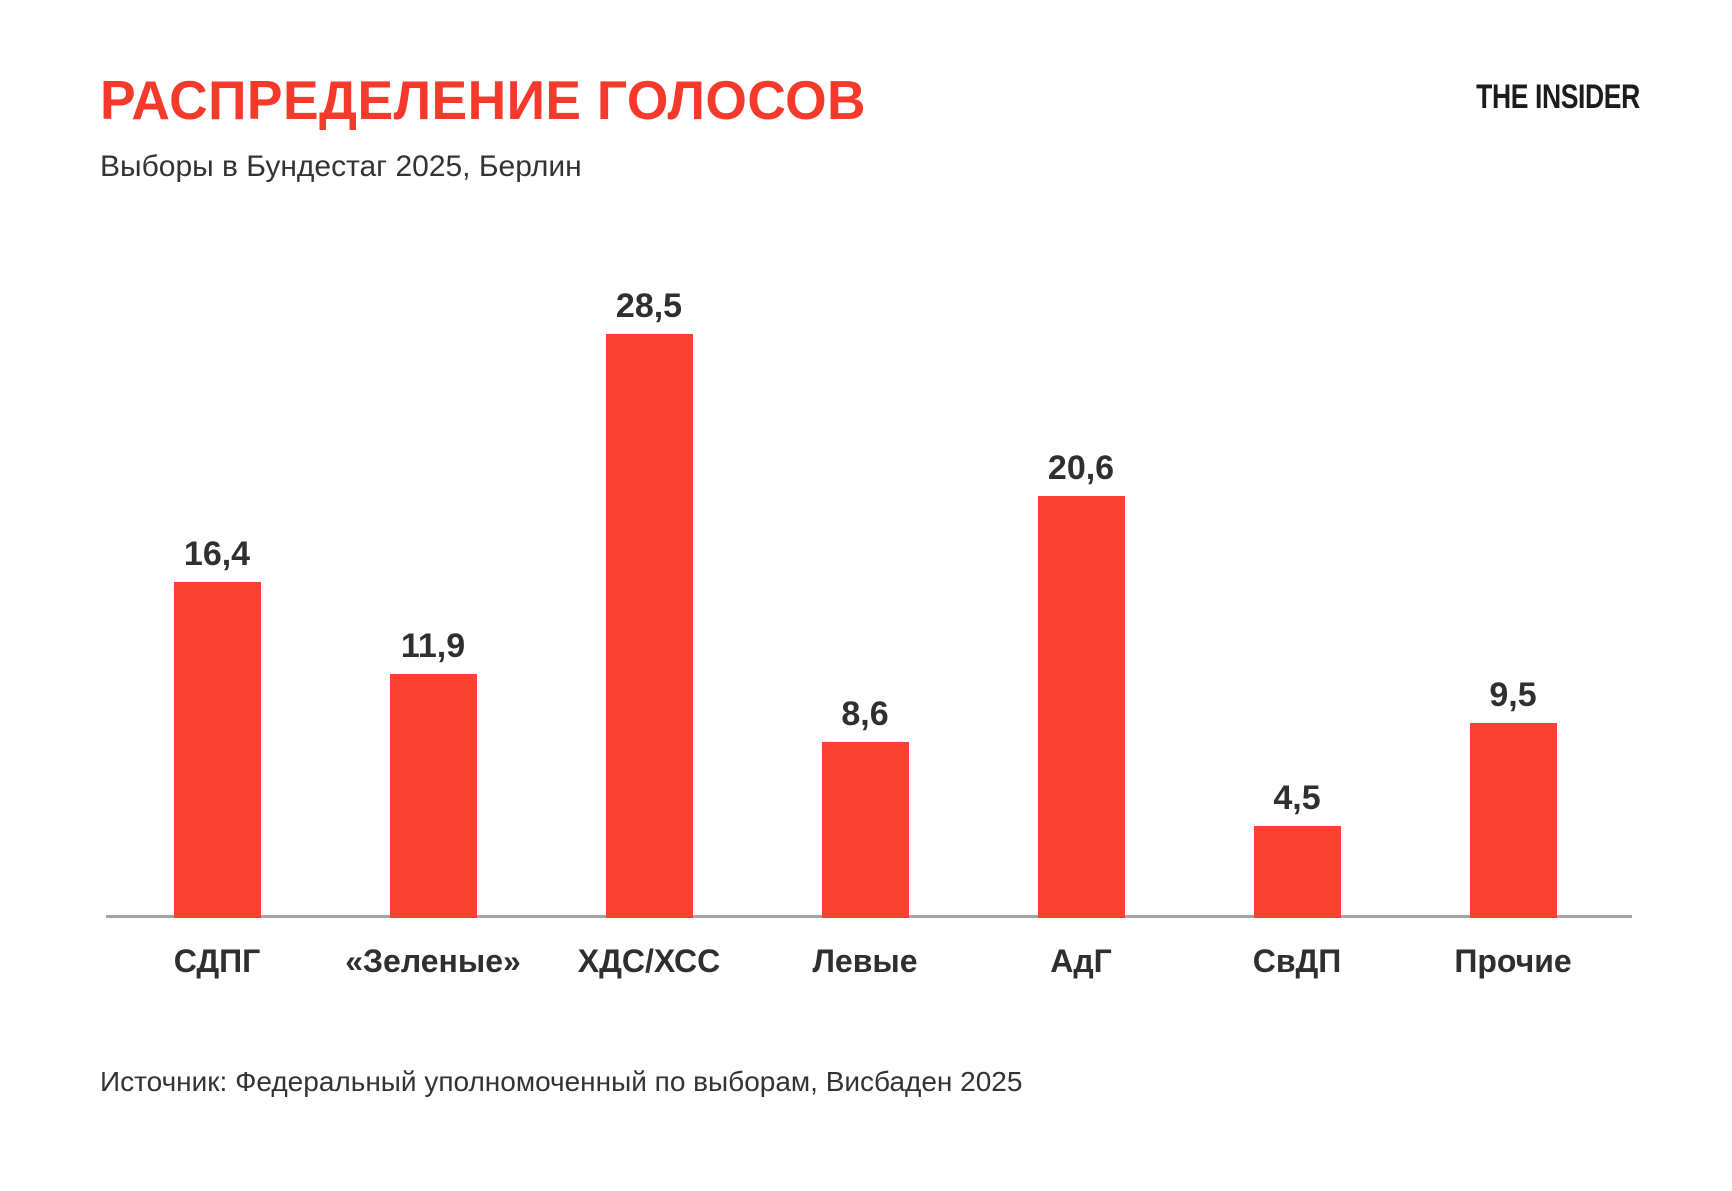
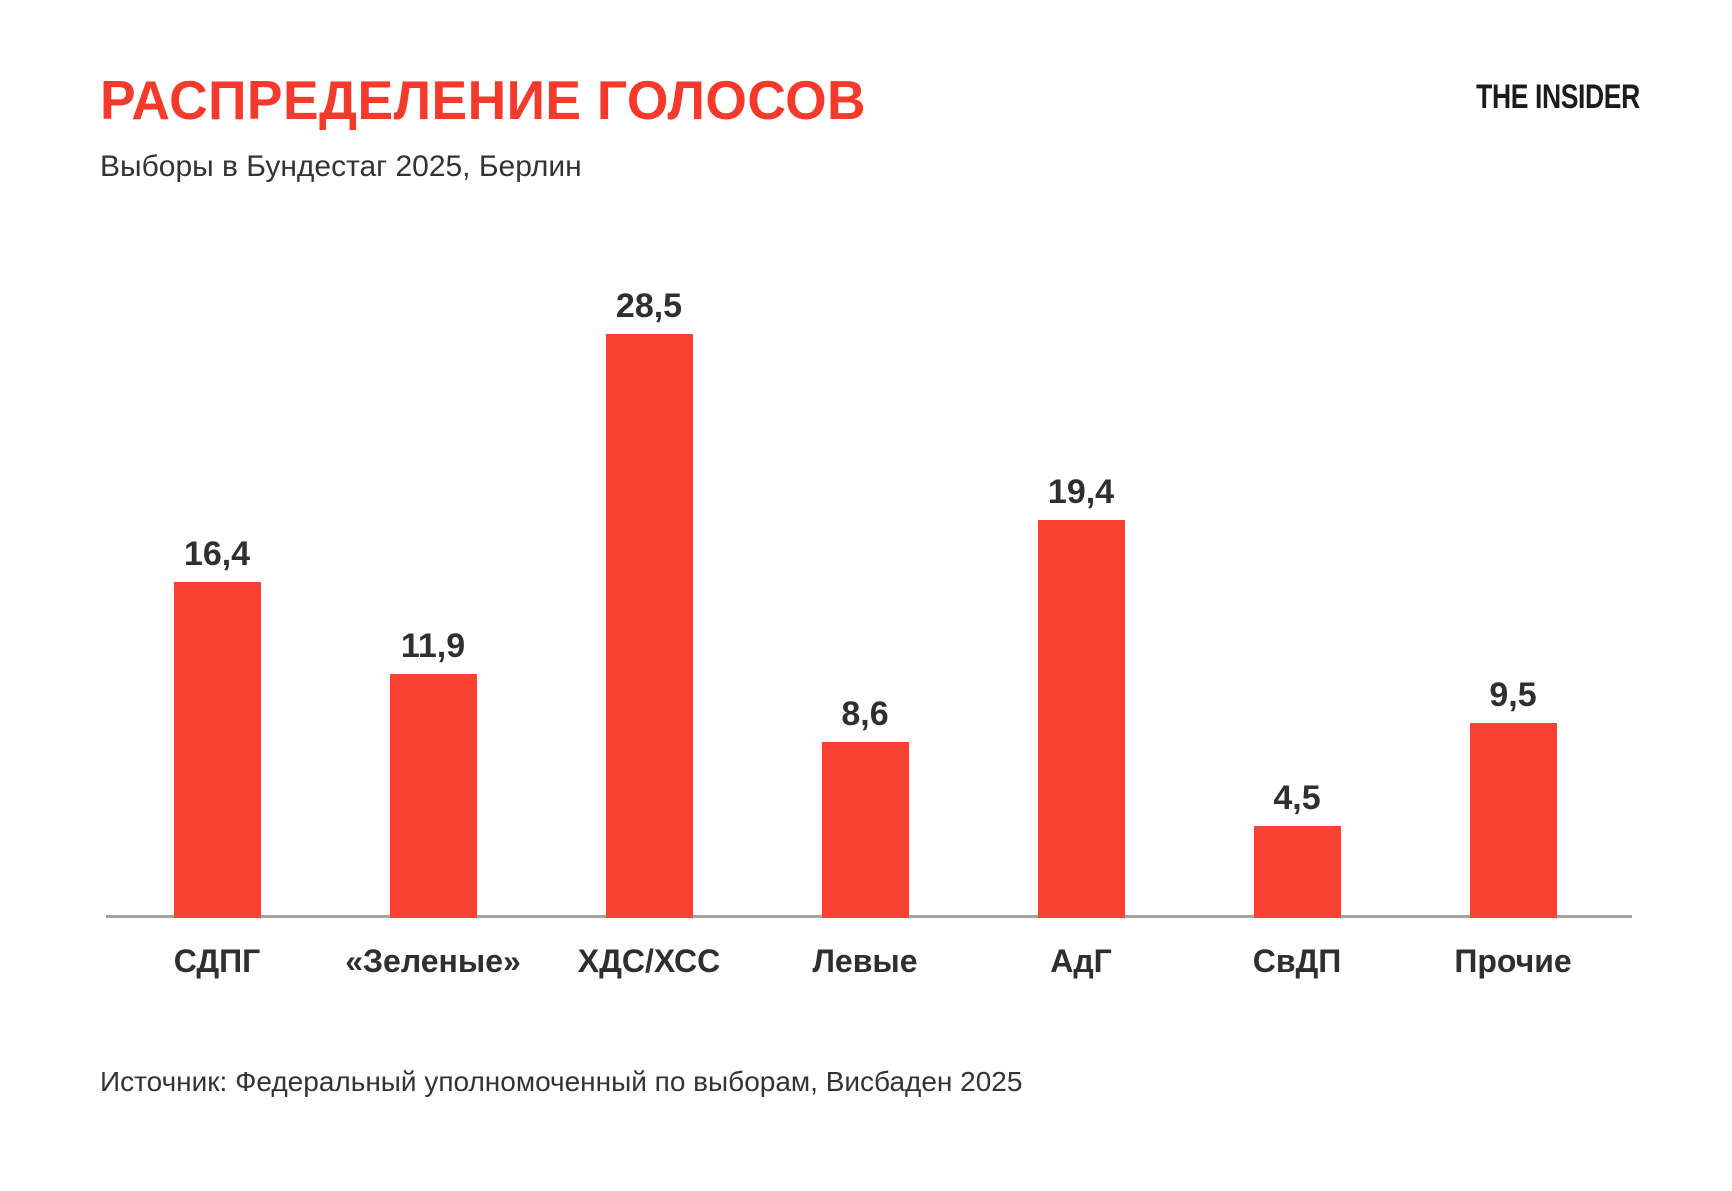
АдГ: 20,6 -> 19,4
